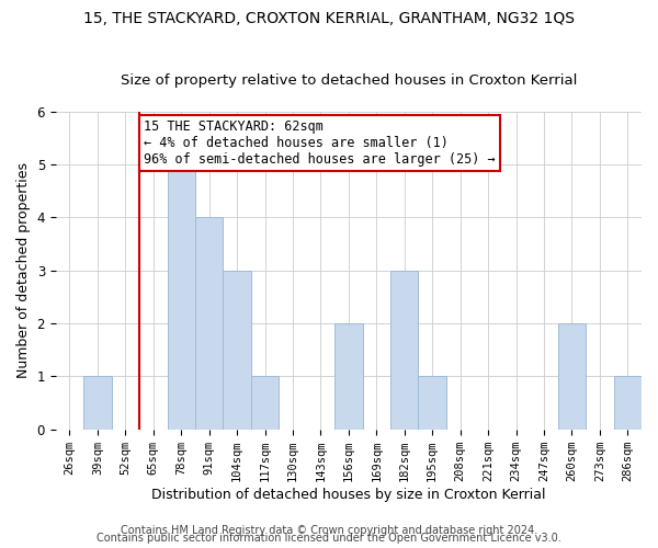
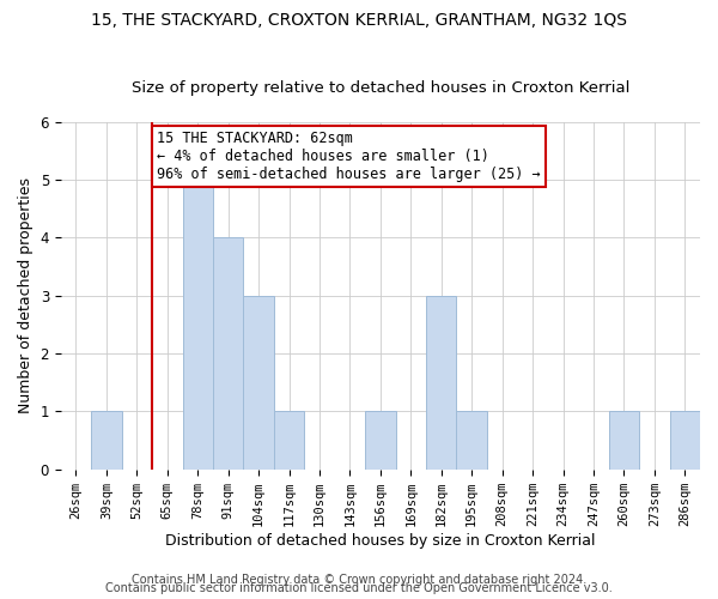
156sqm: 2 -> 1
260sqm: 2 -> 1
